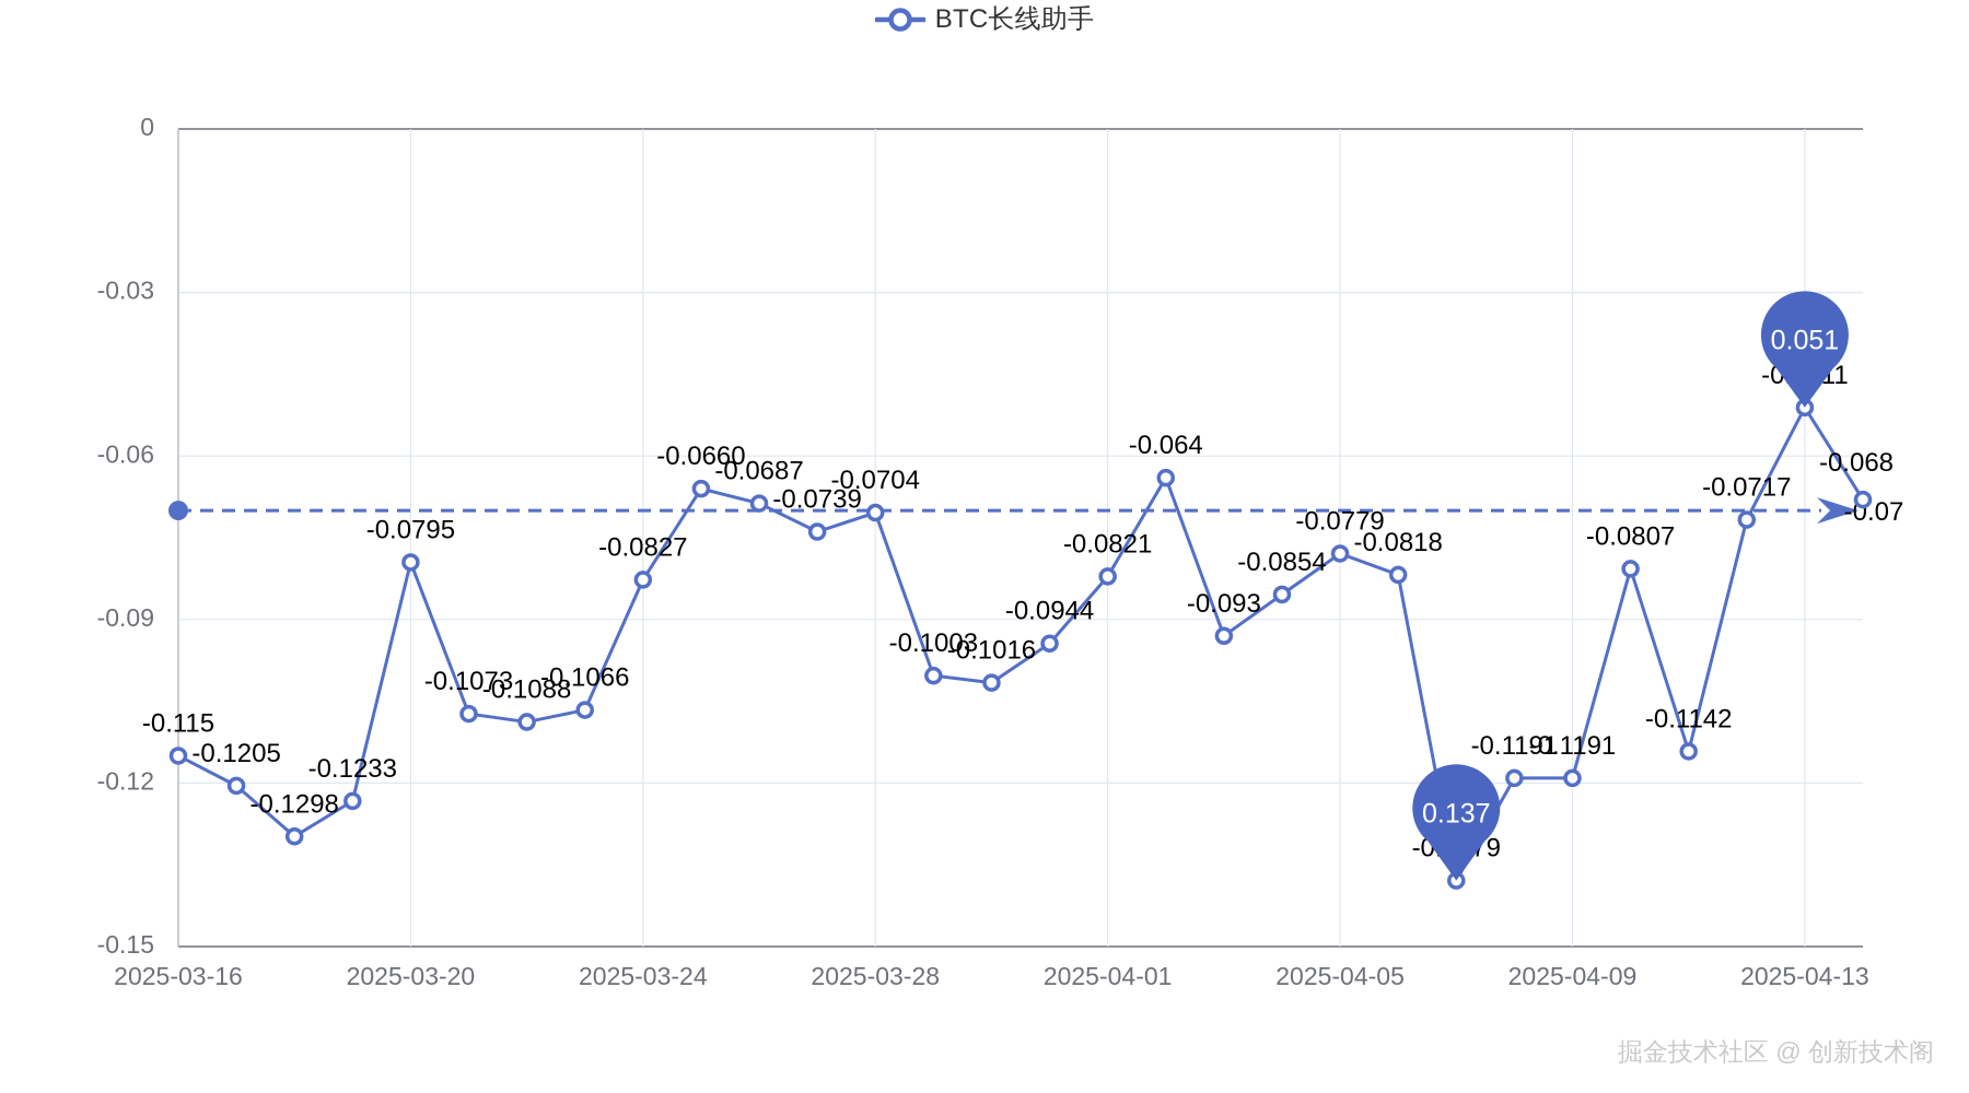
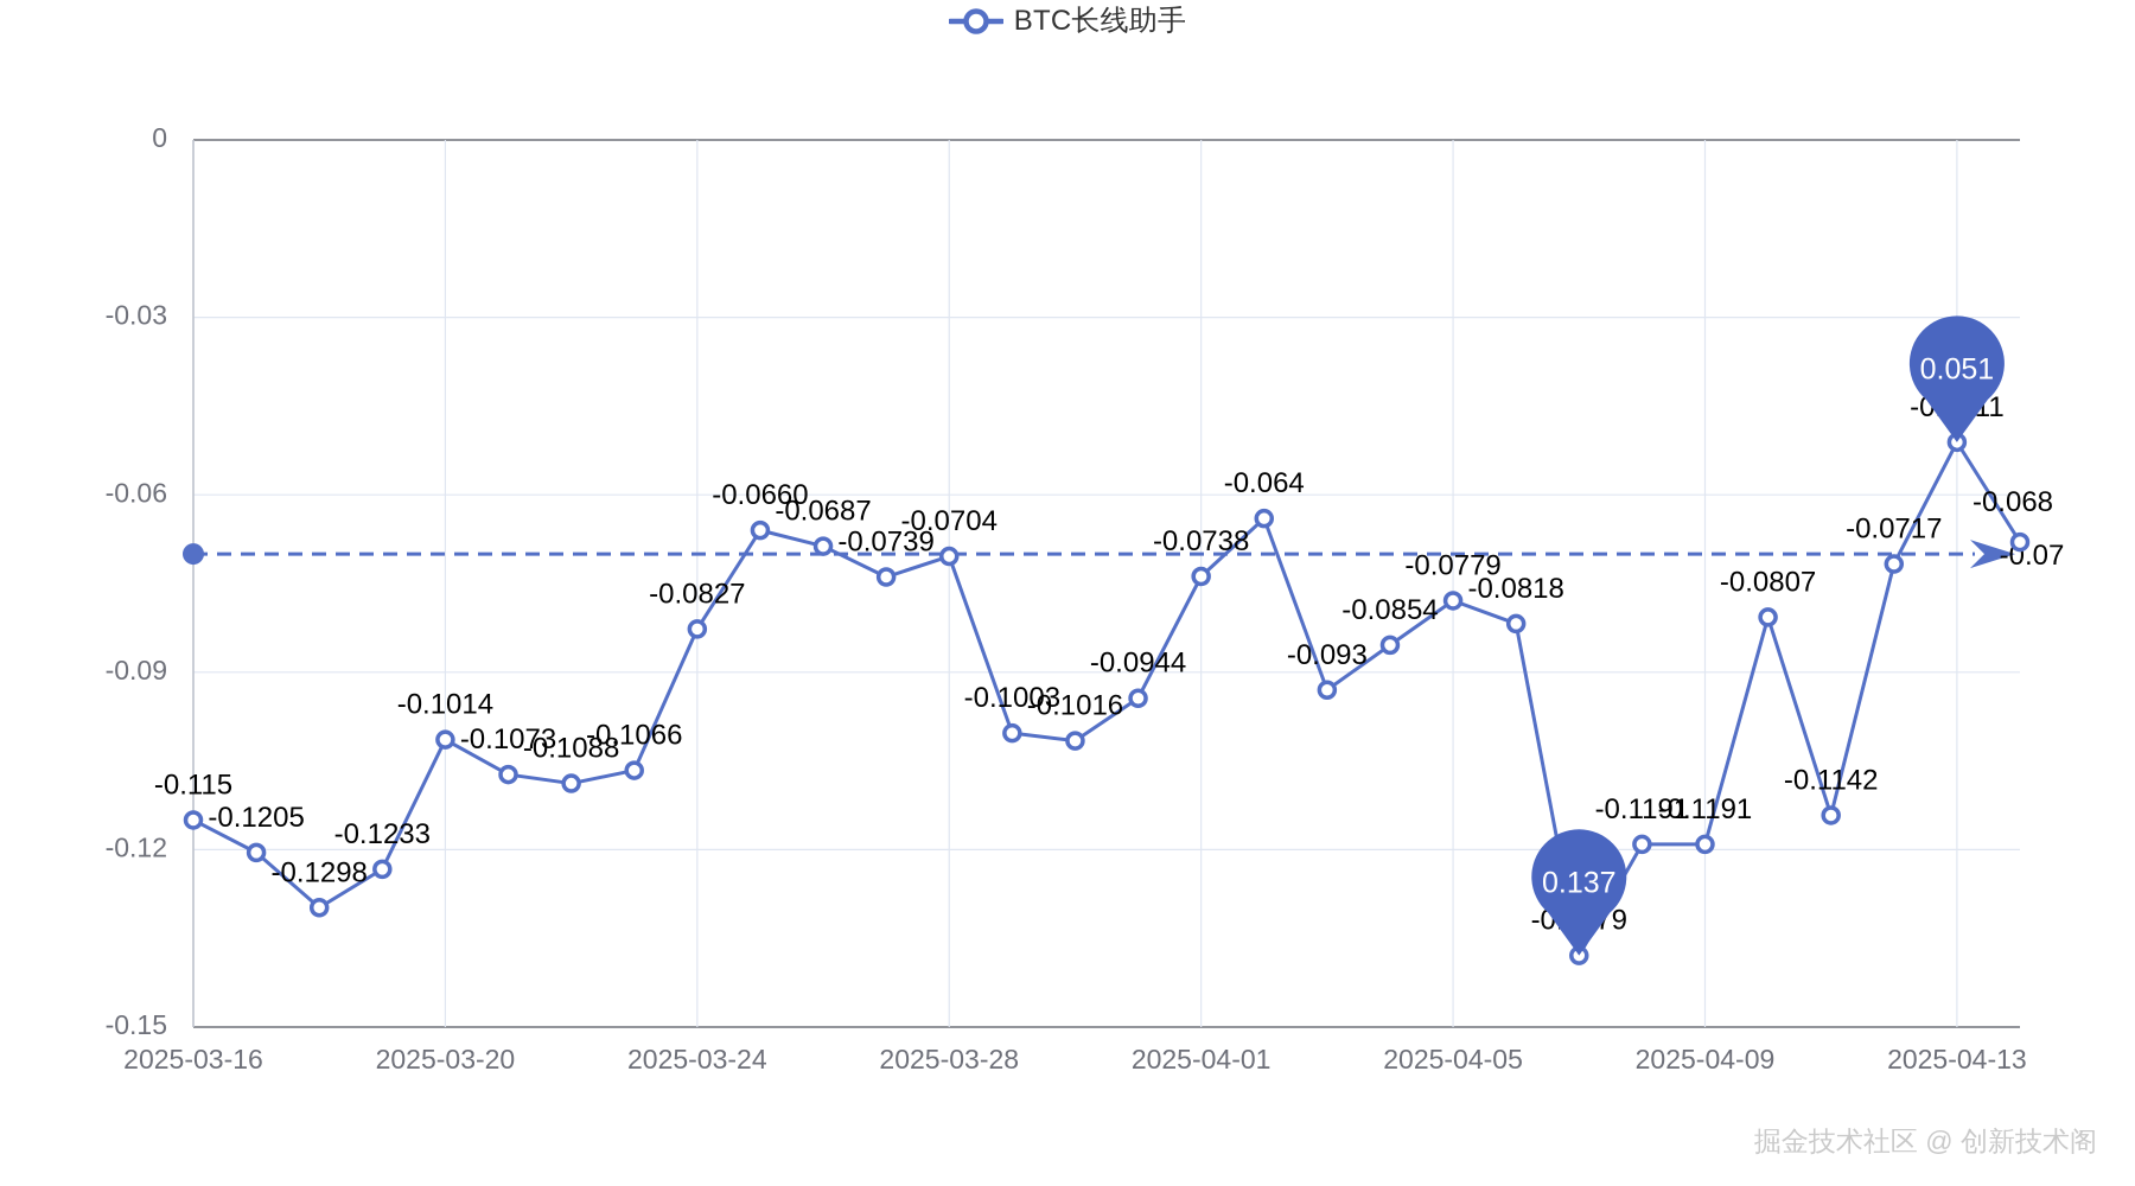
2025-03-20: -0.0795 -> -0.1014
2025-04-01: -0.0821 -> -0.0738
